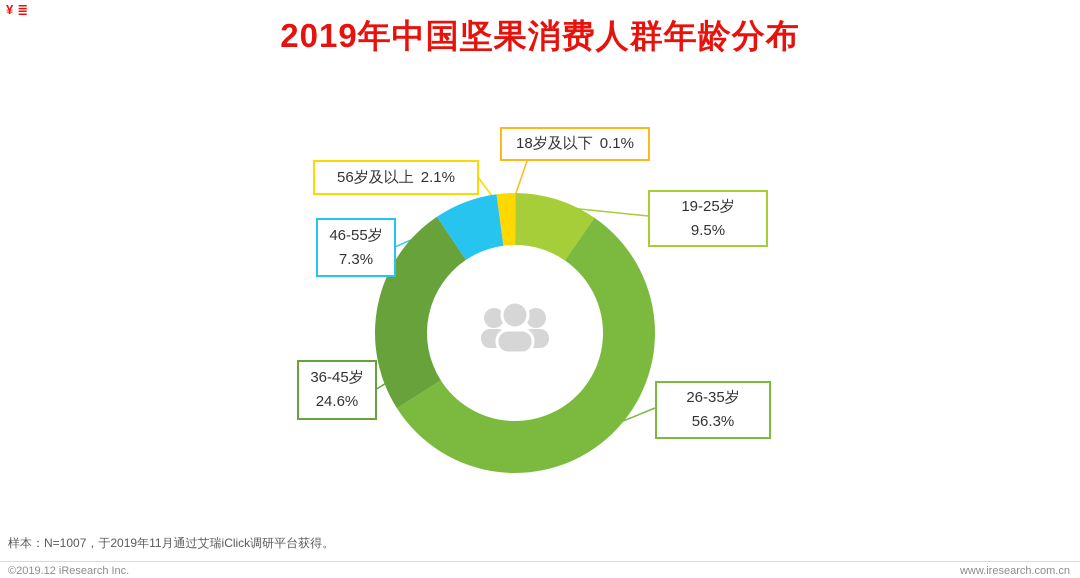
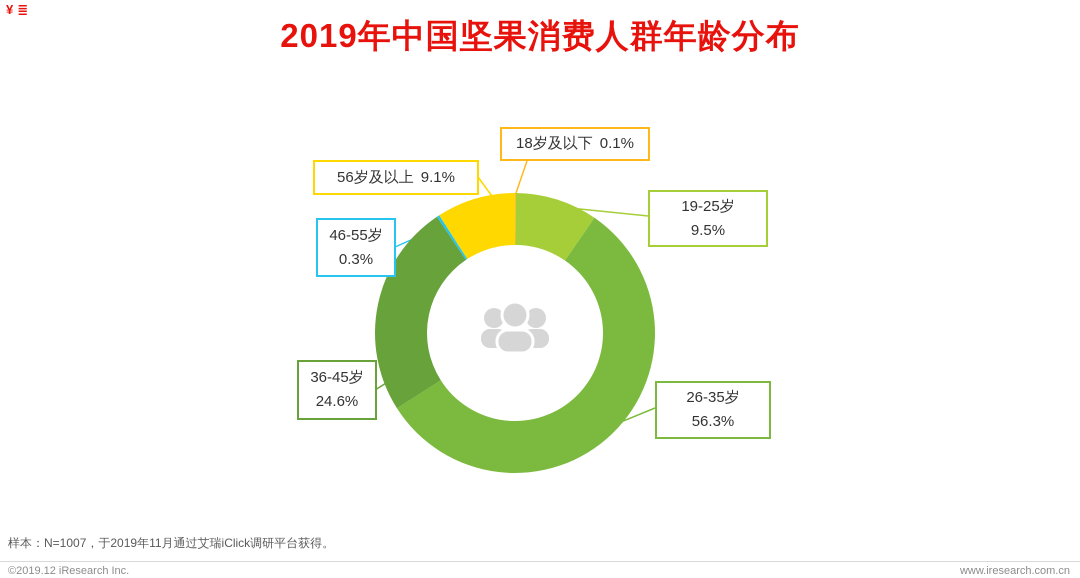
46-55岁: 7.3% -> 0.3%
56岁及以上: 2.1% -> 9.1%
